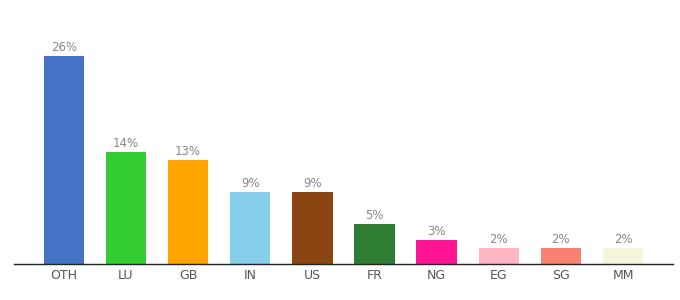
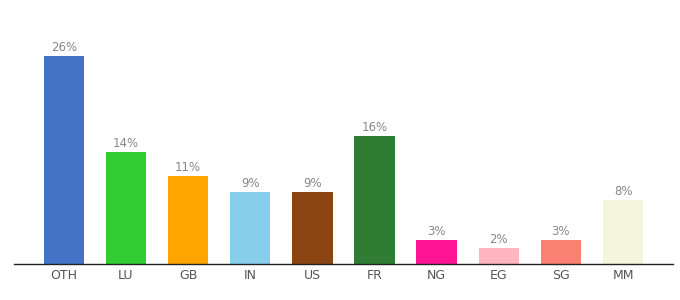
GB: 13% -> 11%
FR: 5% -> 16%
SG: 2% -> 3%
MM: 2% -> 8%
